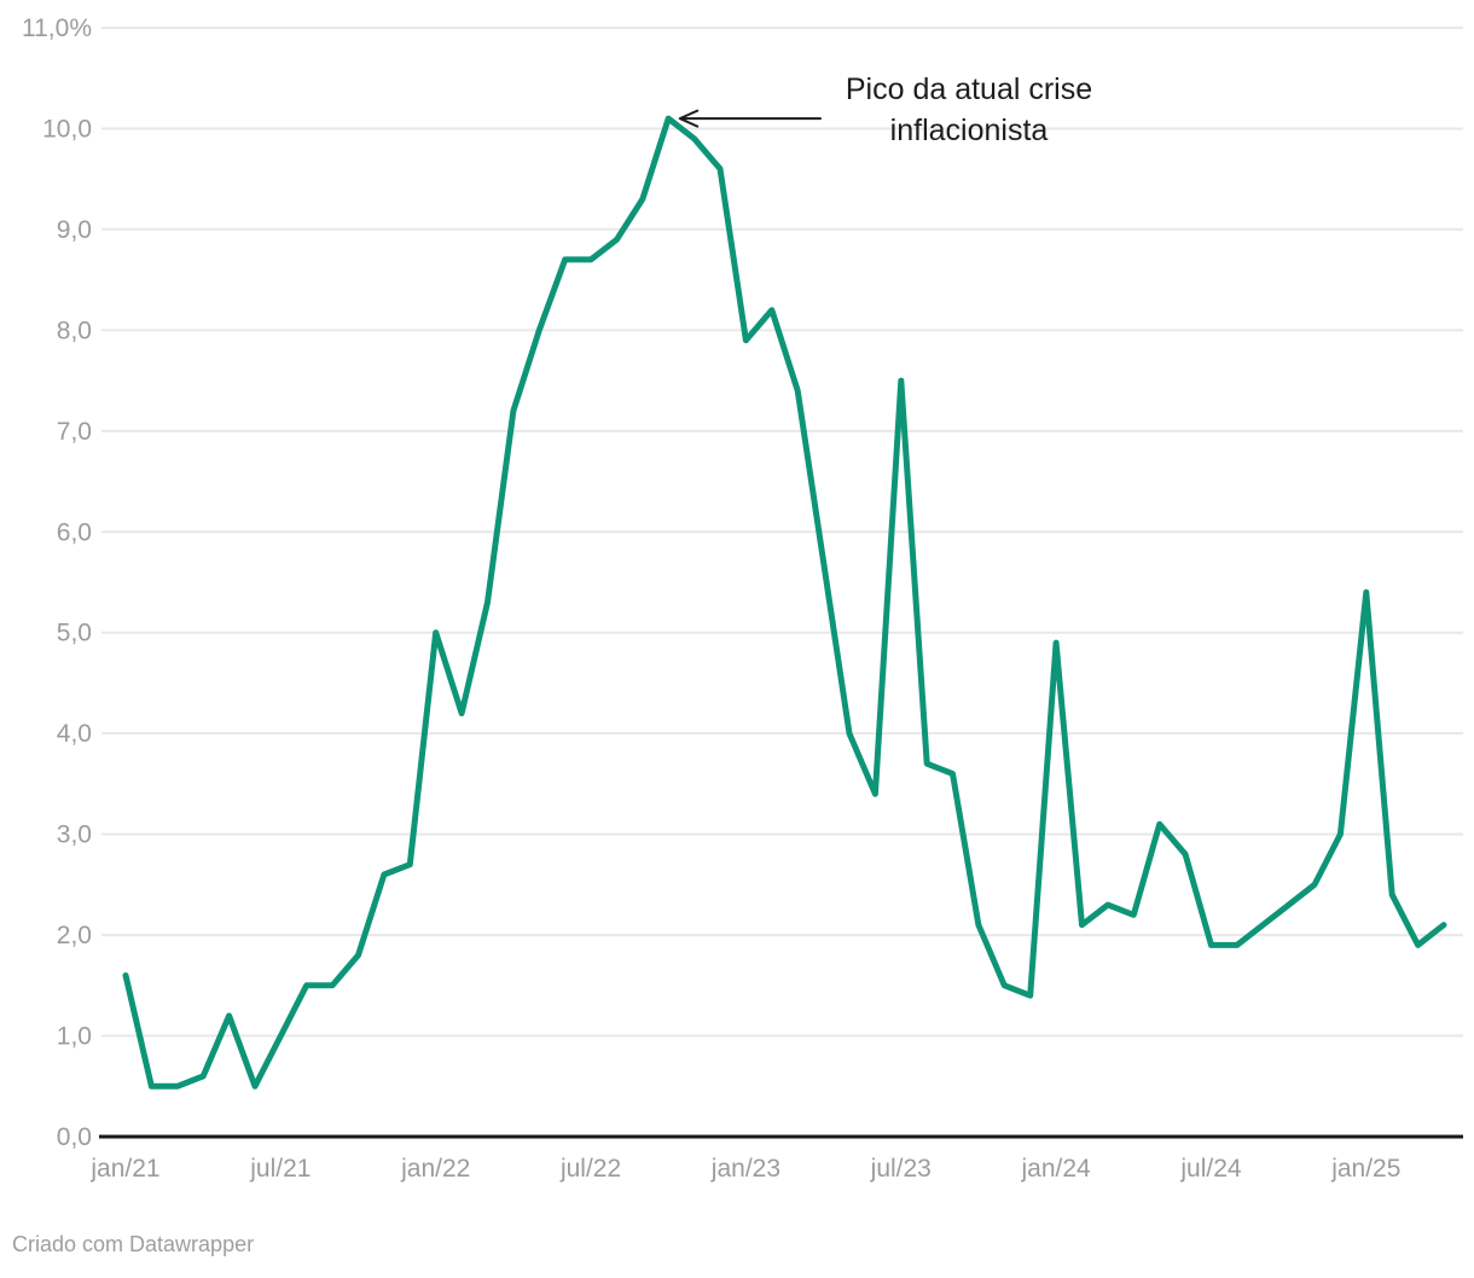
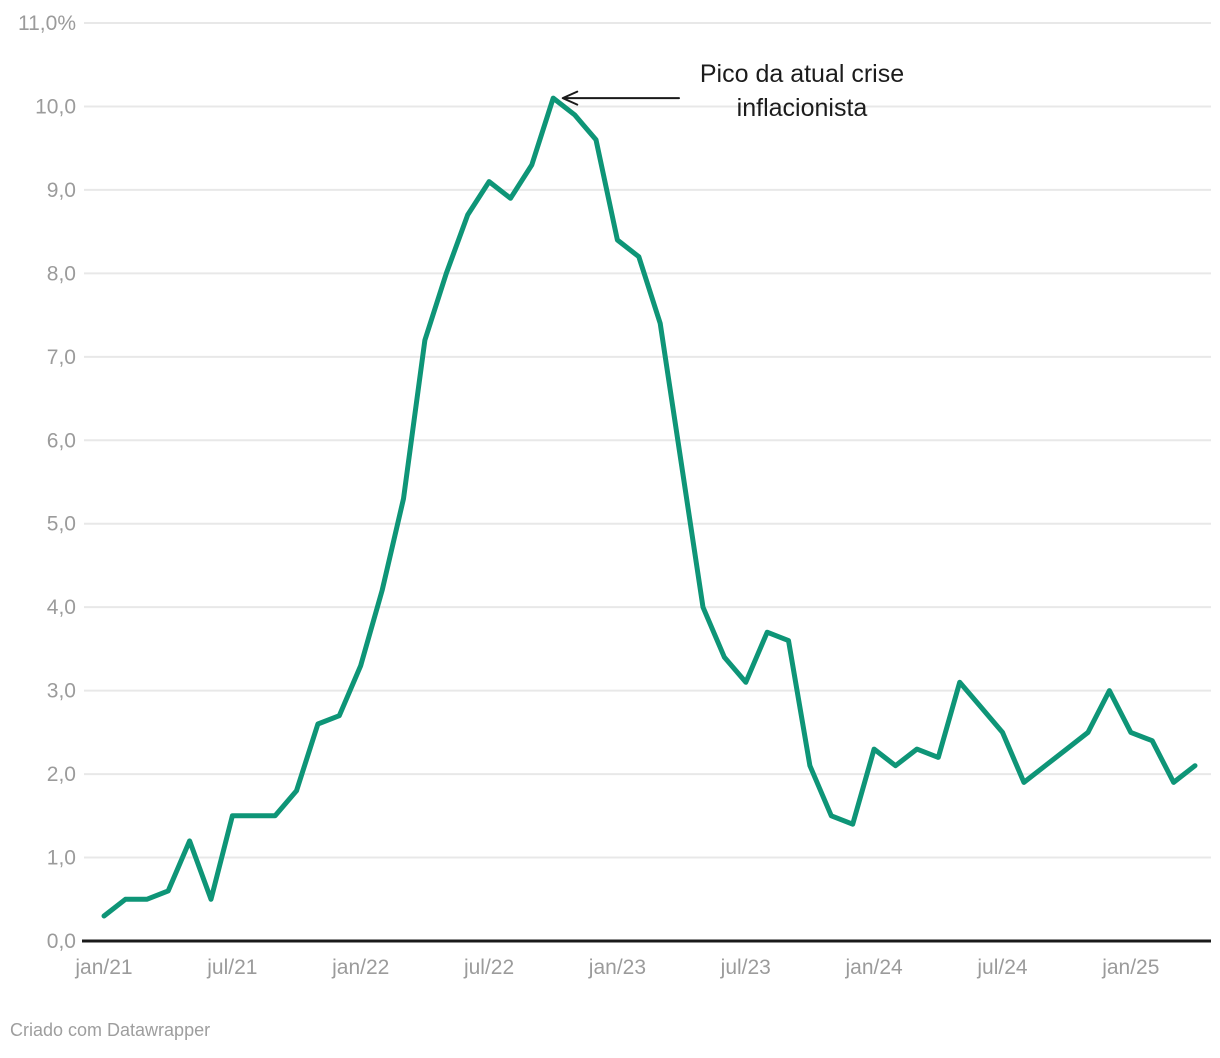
jan/21: 1,6% -> 0,3%
jul/21: 1,0% -> 1,5%
jan/22: 5,0% -> 3,3%
jul/22: 8,7% -> 9,1%
jan/23: 7,9% -> 8,4%
jul/23: 7,5% -> 3,1%
jan/24: 4,9% -> 2,3%
jul/24: 1,9% -> 2,5%
jan/25: 5,4% -> 2,5%
